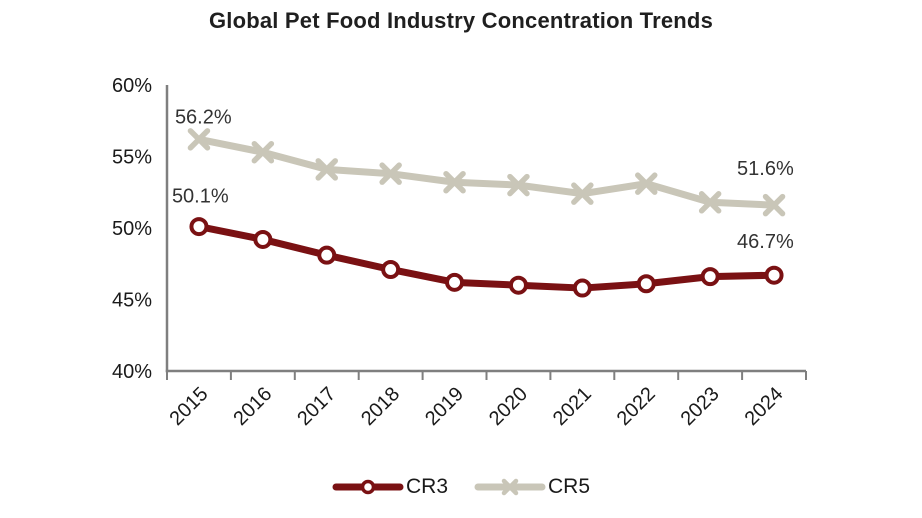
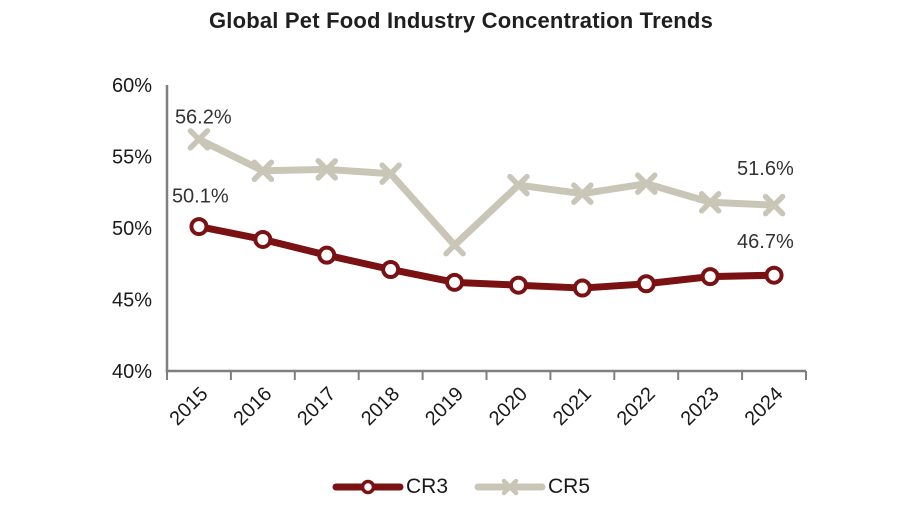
CR5/2016: 55.3% -> 54.0%
CR5/2019: 53.2% -> 48.8%
